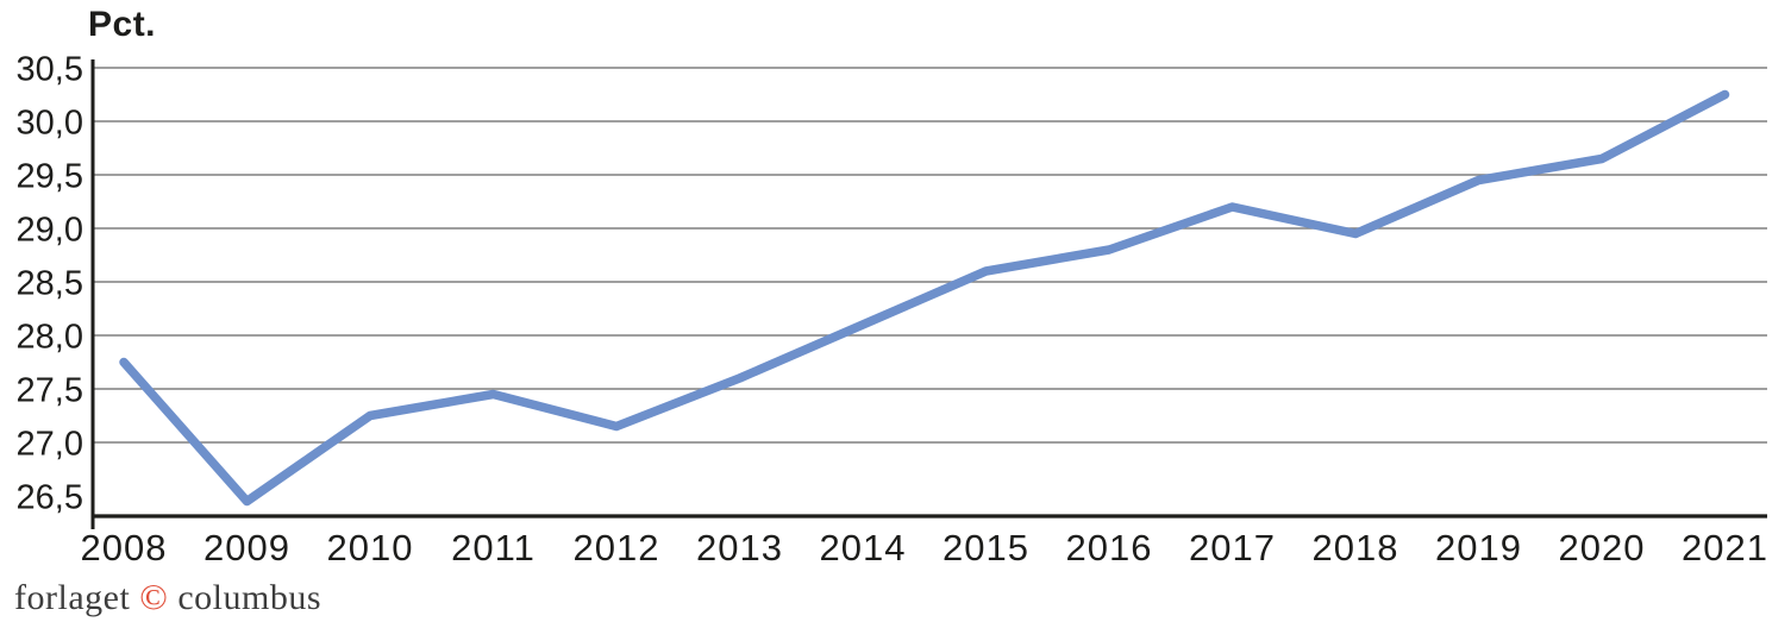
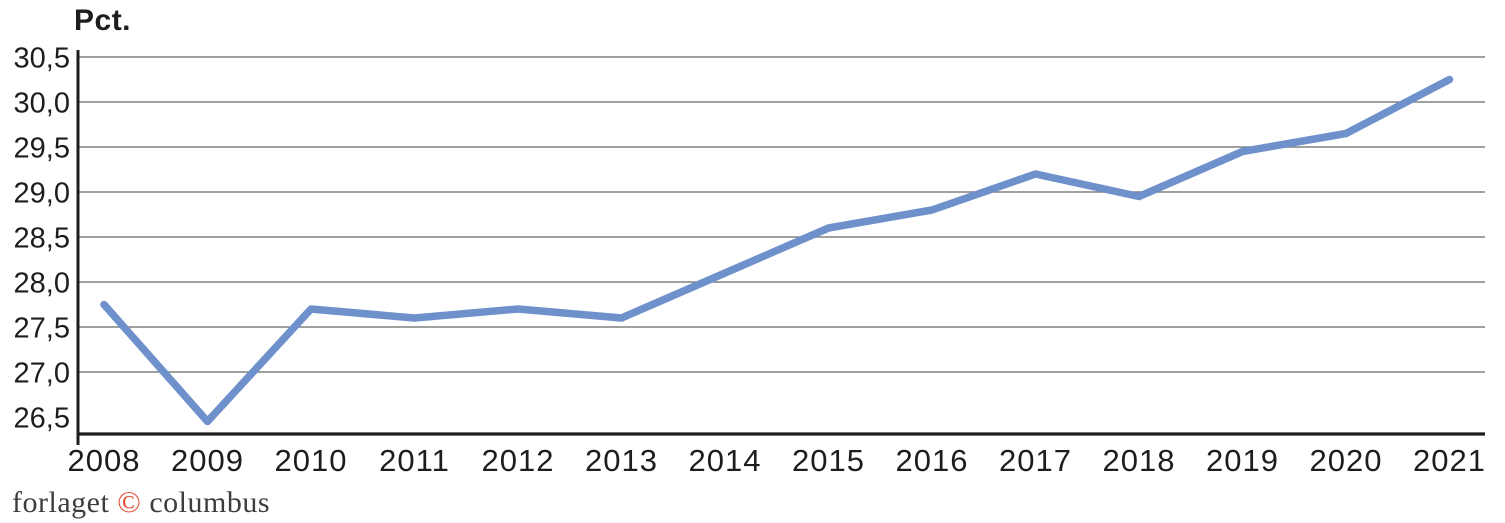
2010: 27,2 -> 27,7
2011: 27,4 -> 27,6
2012: 27,1 -> 27,7
